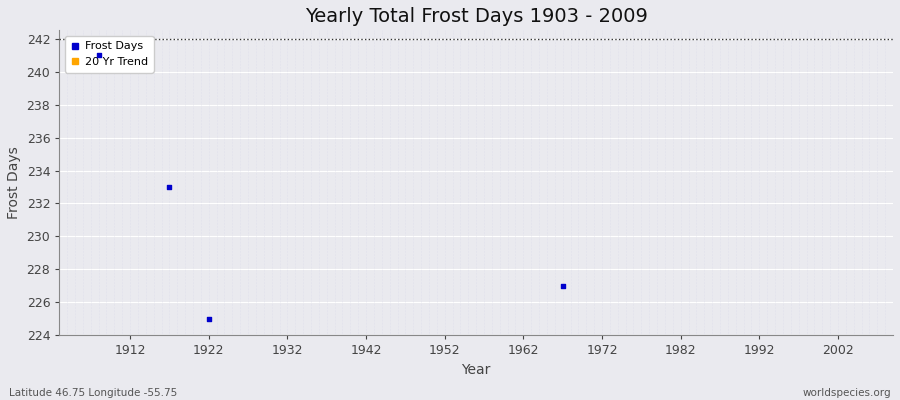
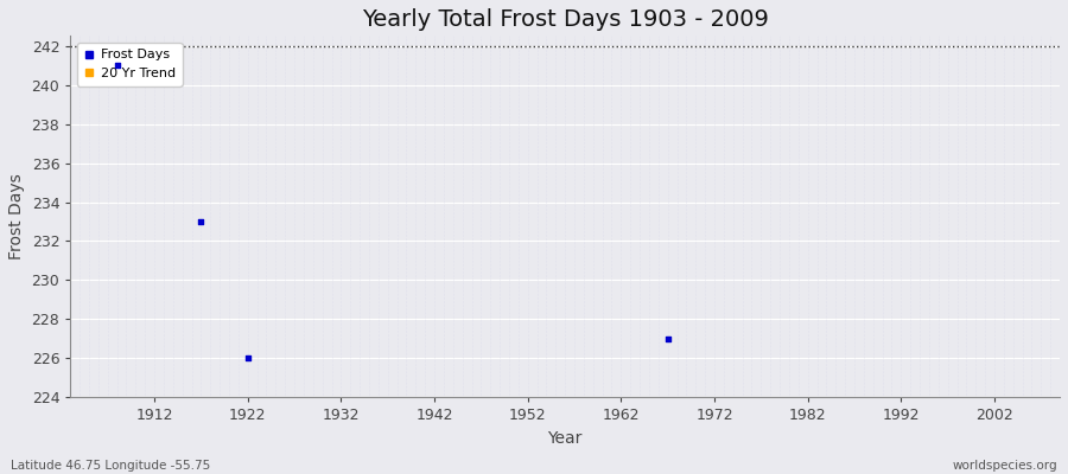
1922: 225 -> 226
